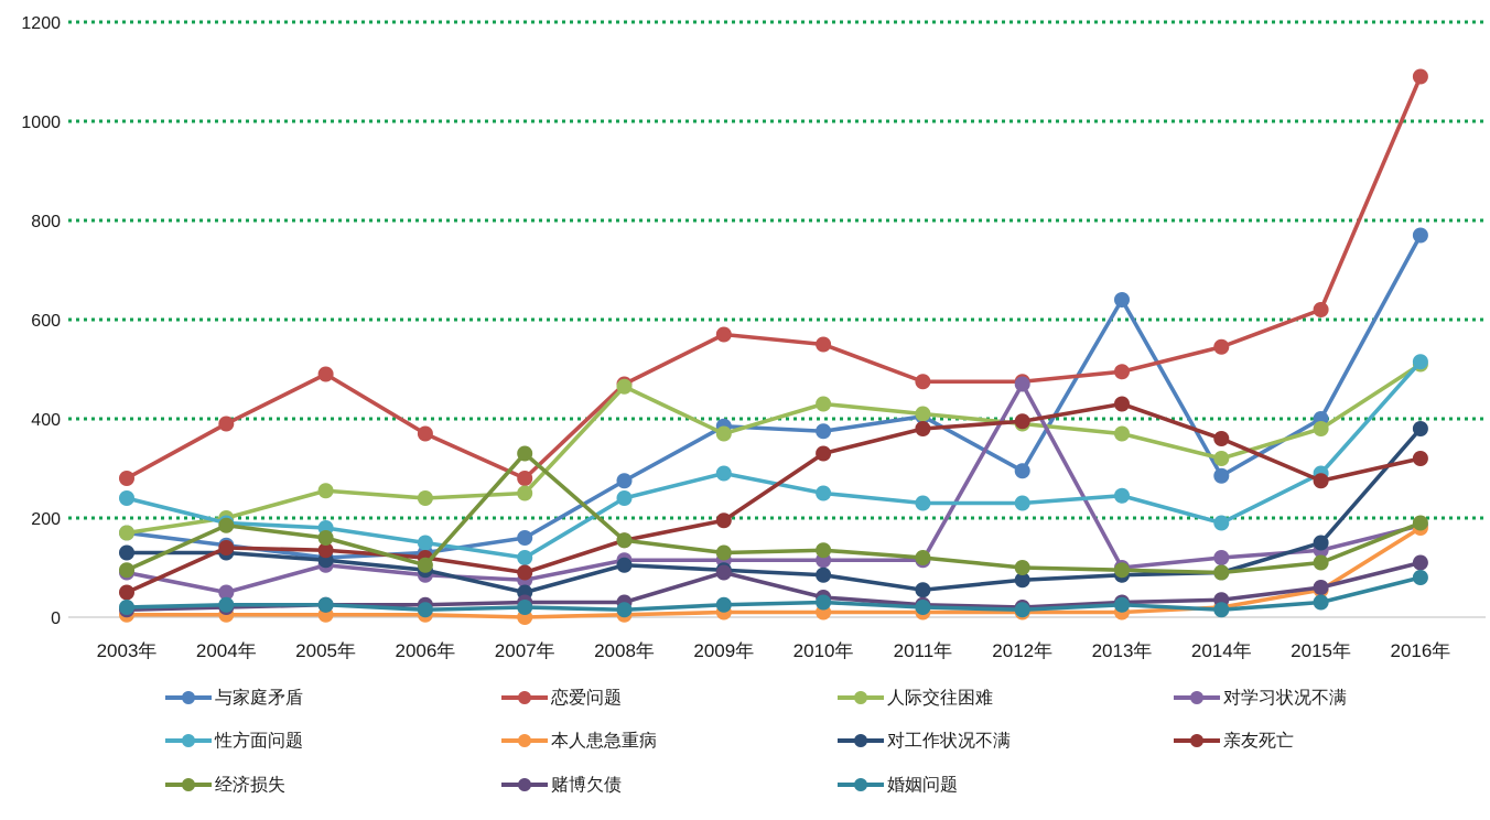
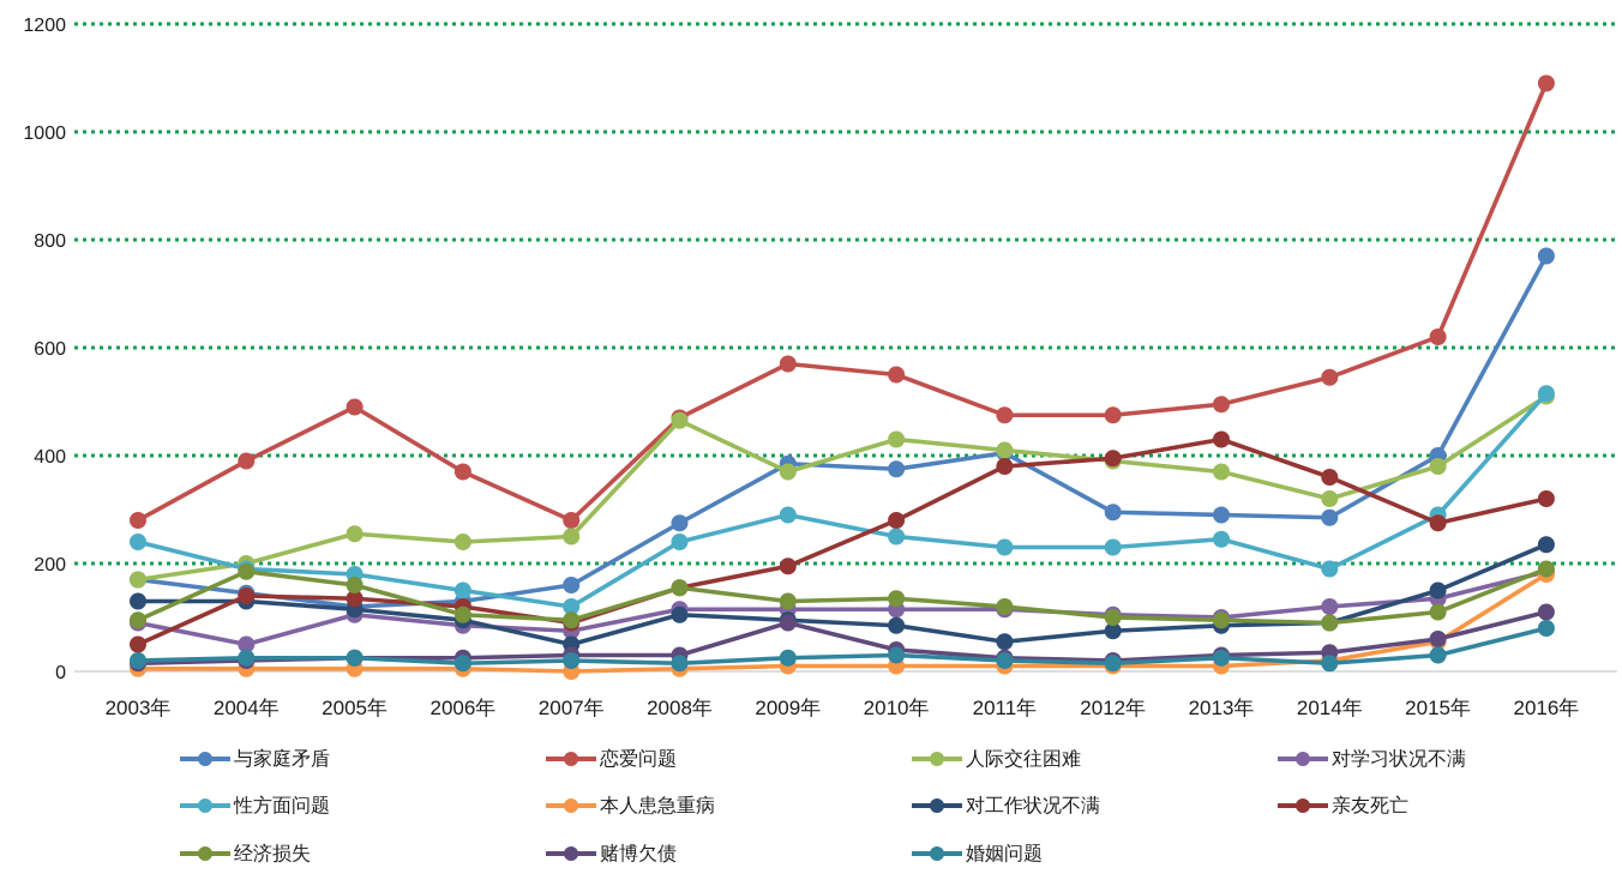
经济损失/2007年: 330 -> 100
亲友死亡/2010年: 330 -> 280
对学习状况不满/2012年: 470 -> 100
与家庭矛盾/2013年: 640 -> 290
对工作状况不满/2016年: 380 -> 240
